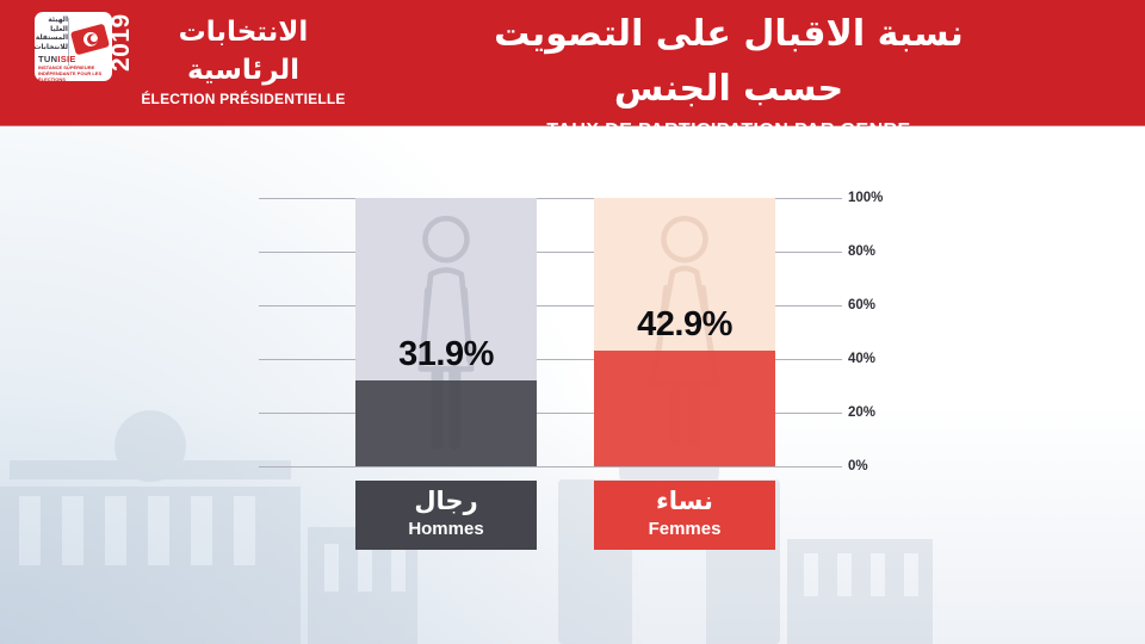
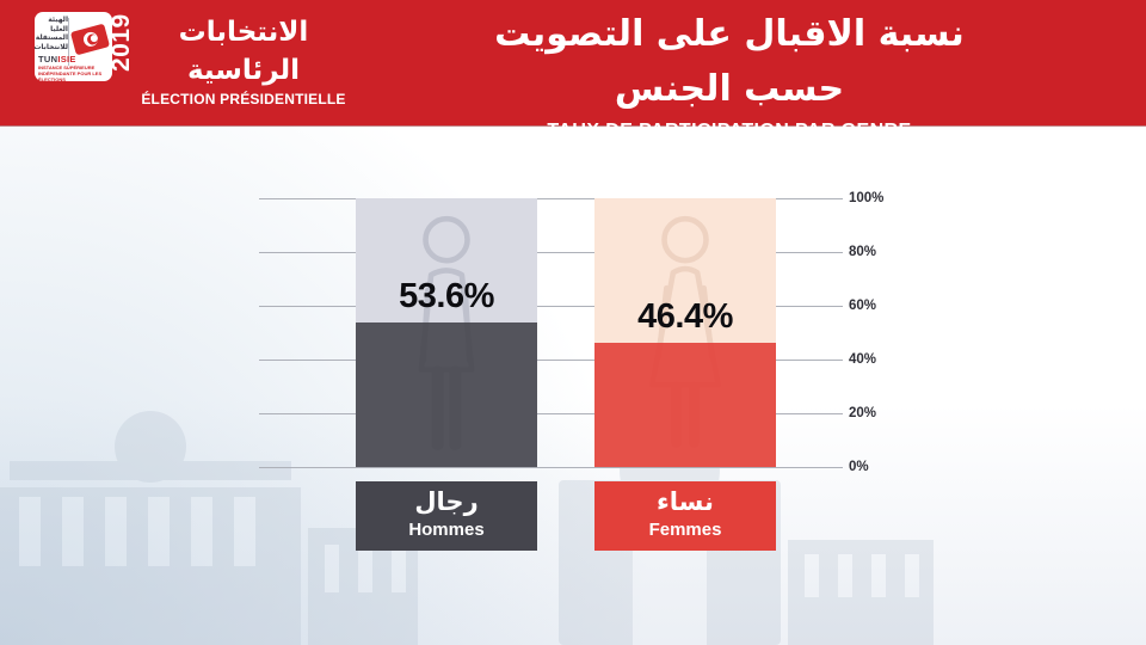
Hommes: 31.9% -> 53.6%
Femmes: 42.9% -> 46.4%
